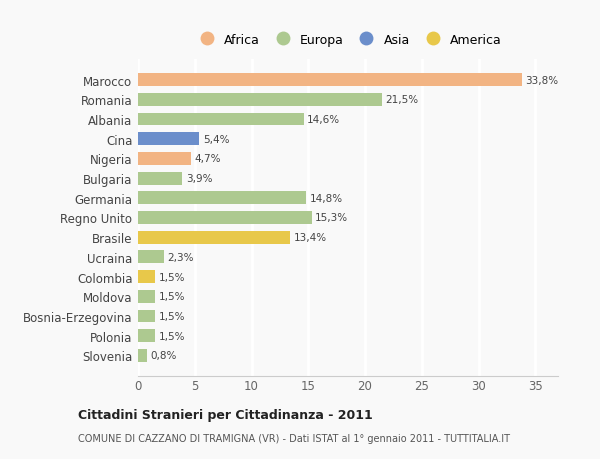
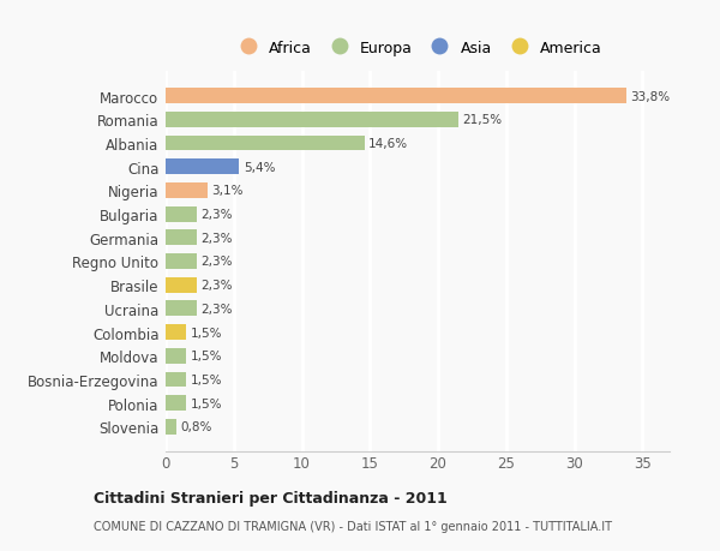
Nigeria: 4,7% -> 3,1%
Bulgaria: 3,9% -> 2,3%
Germania: 14,8% -> 2,3%
Regno Unito: 15,3% -> 2,3%
Brasile: 13,4% -> 2,3%
